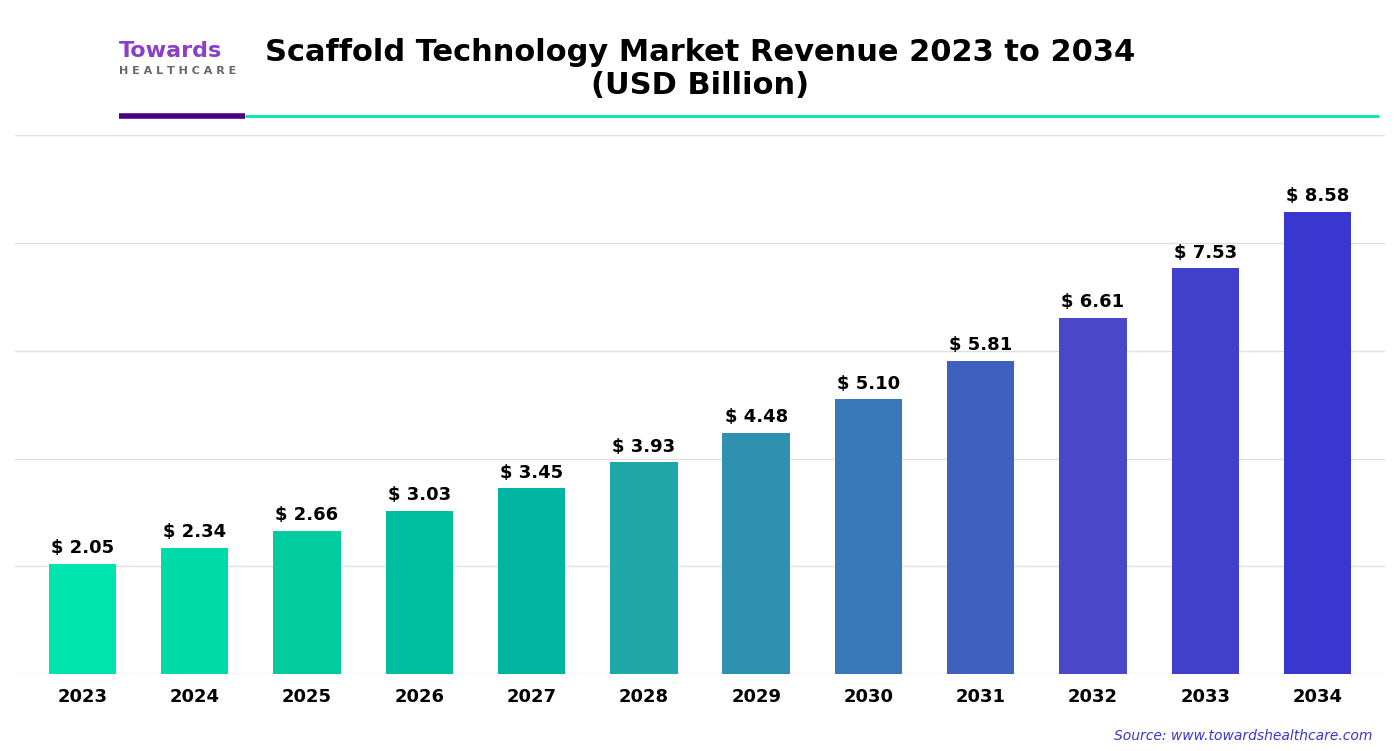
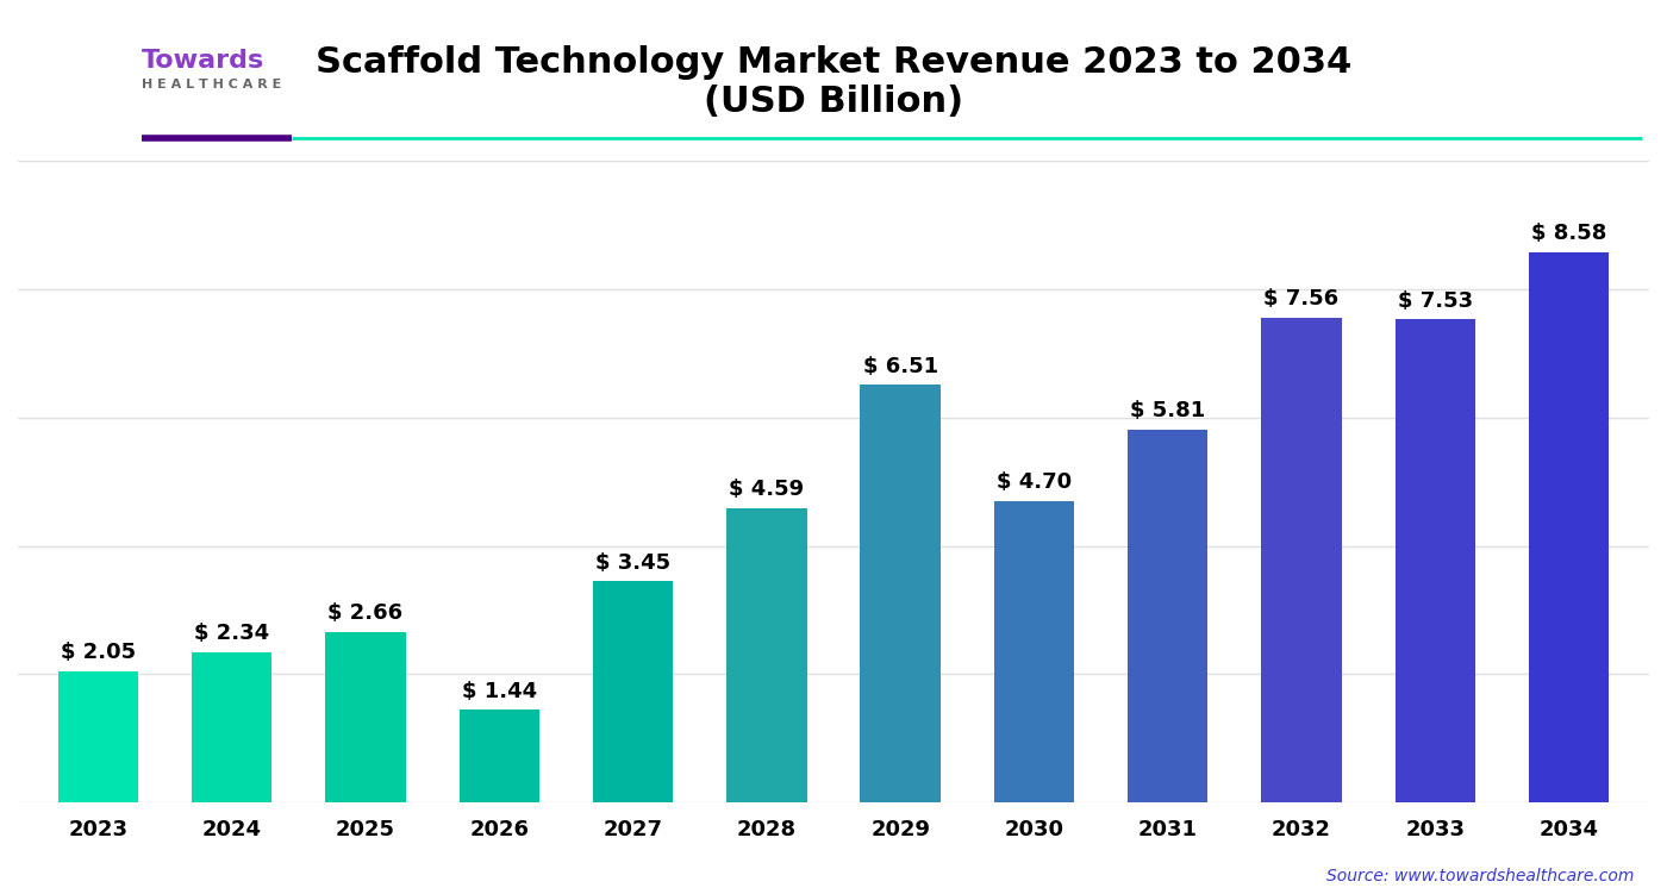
2026: 3.03 -> 1.44
2028: 3.93 -> 4.59
2029: 4.48 -> 6.51
2030: 5.10 -> 4.70
2032: 6.61 -> 7.56
